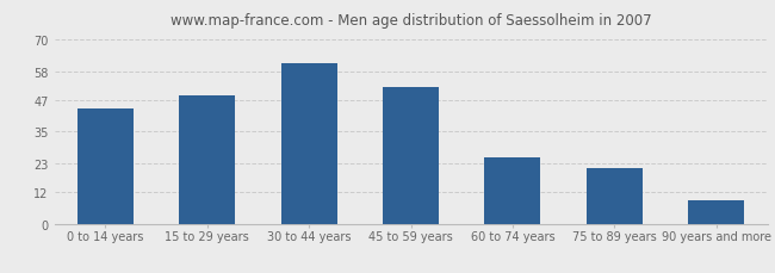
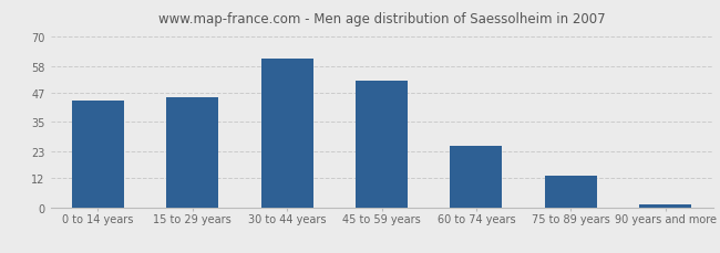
15 to 29 years: 49 -> 45
75 to 89 years: 21 -> 13
90 years and more: 9 -> 1
